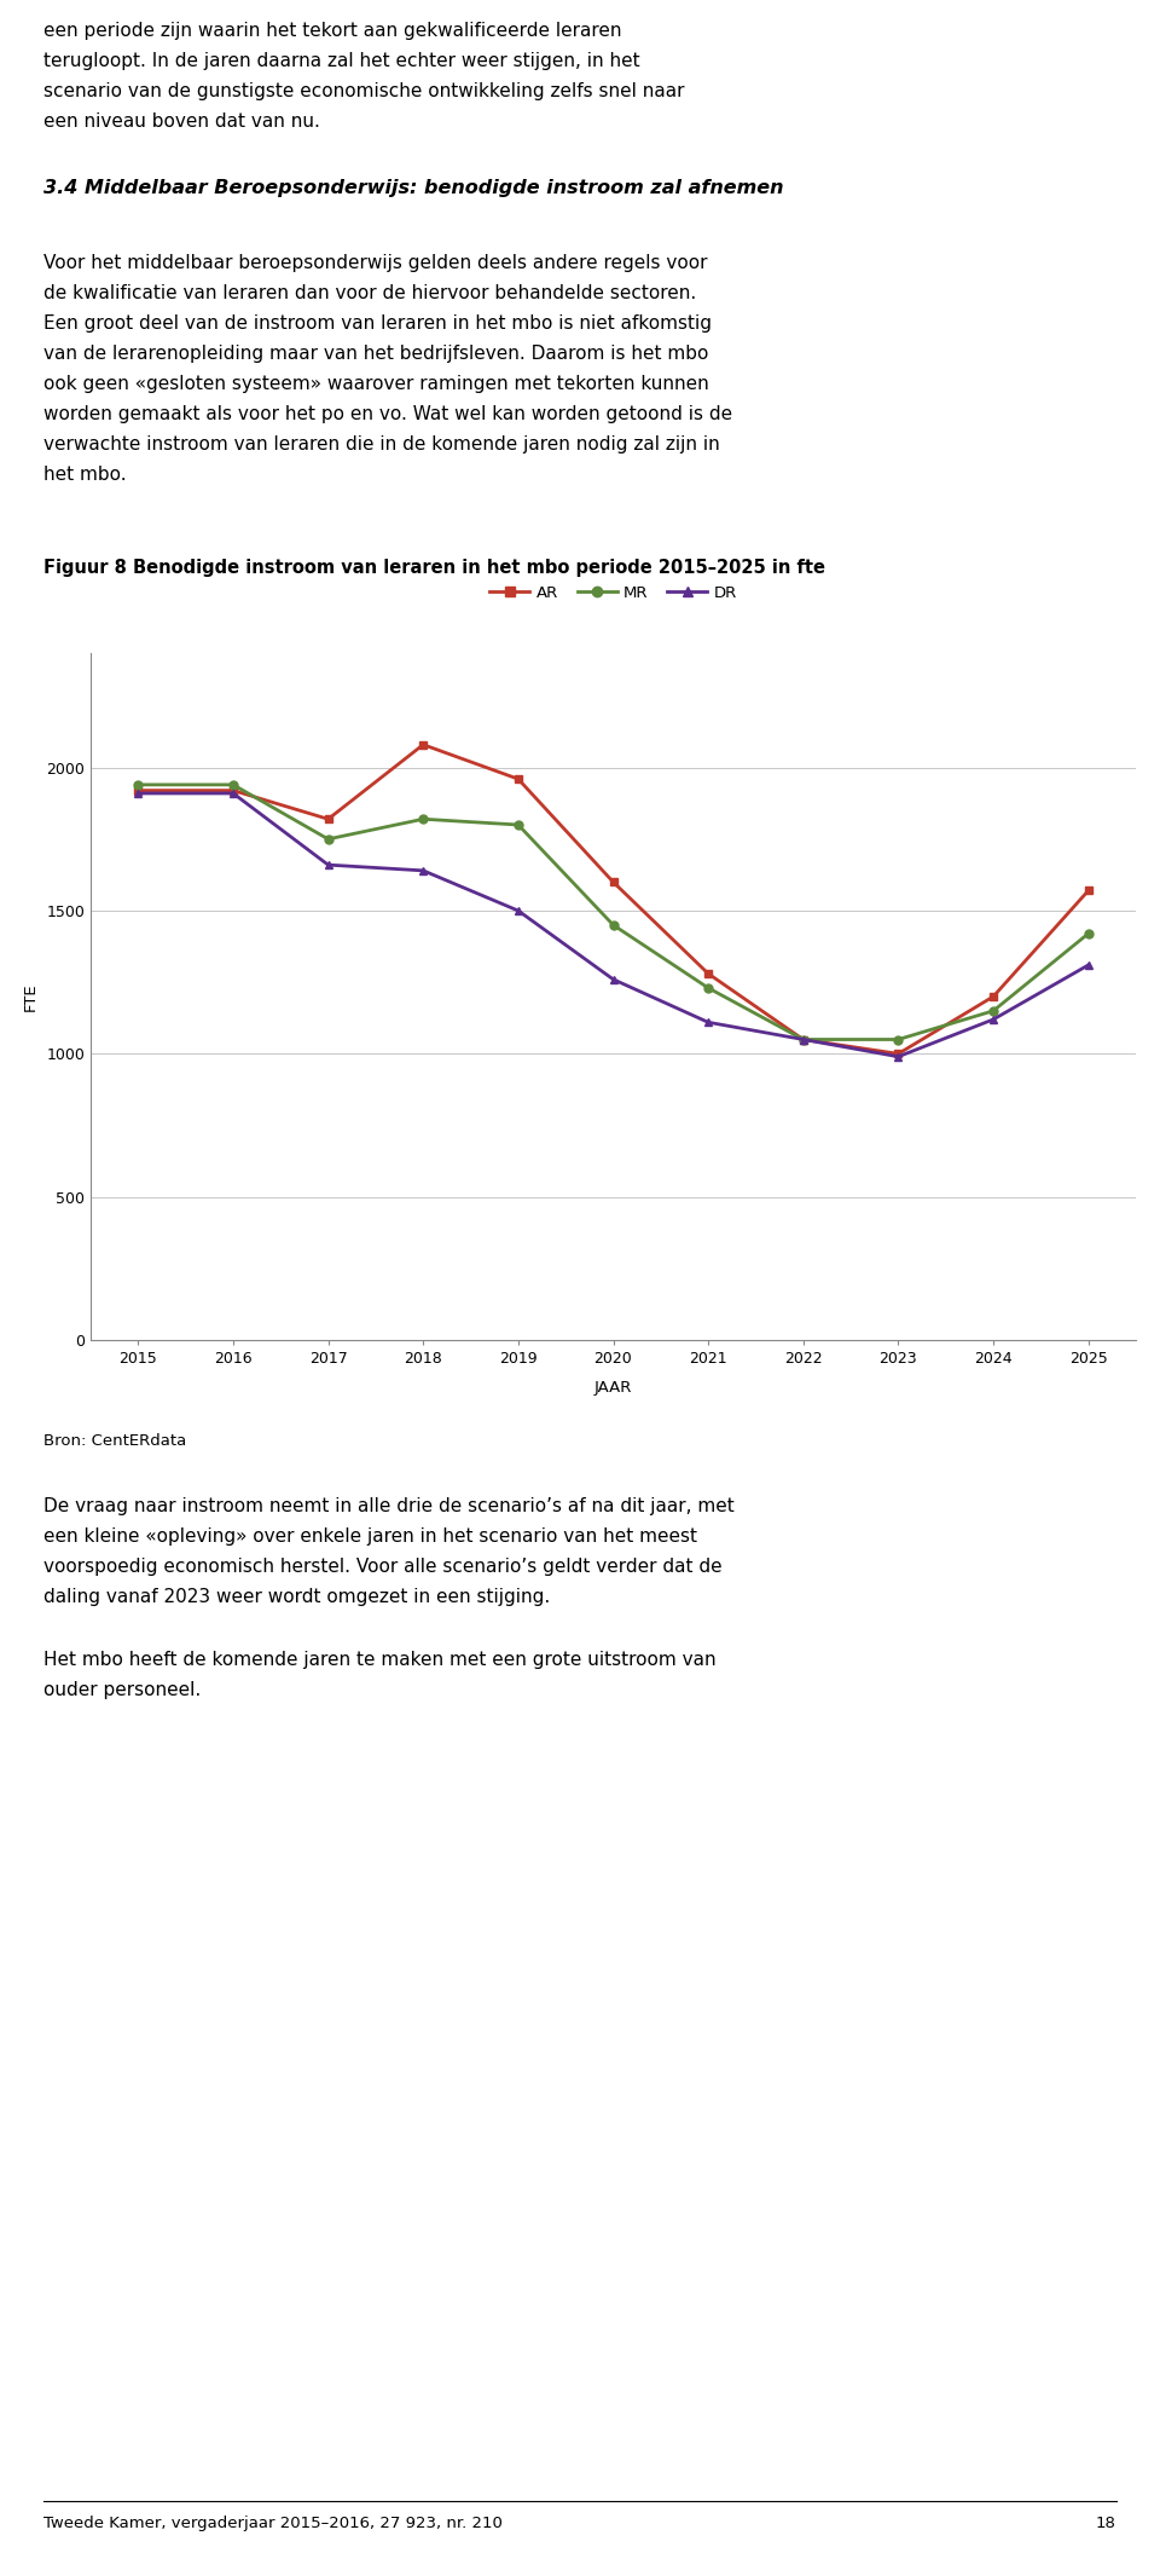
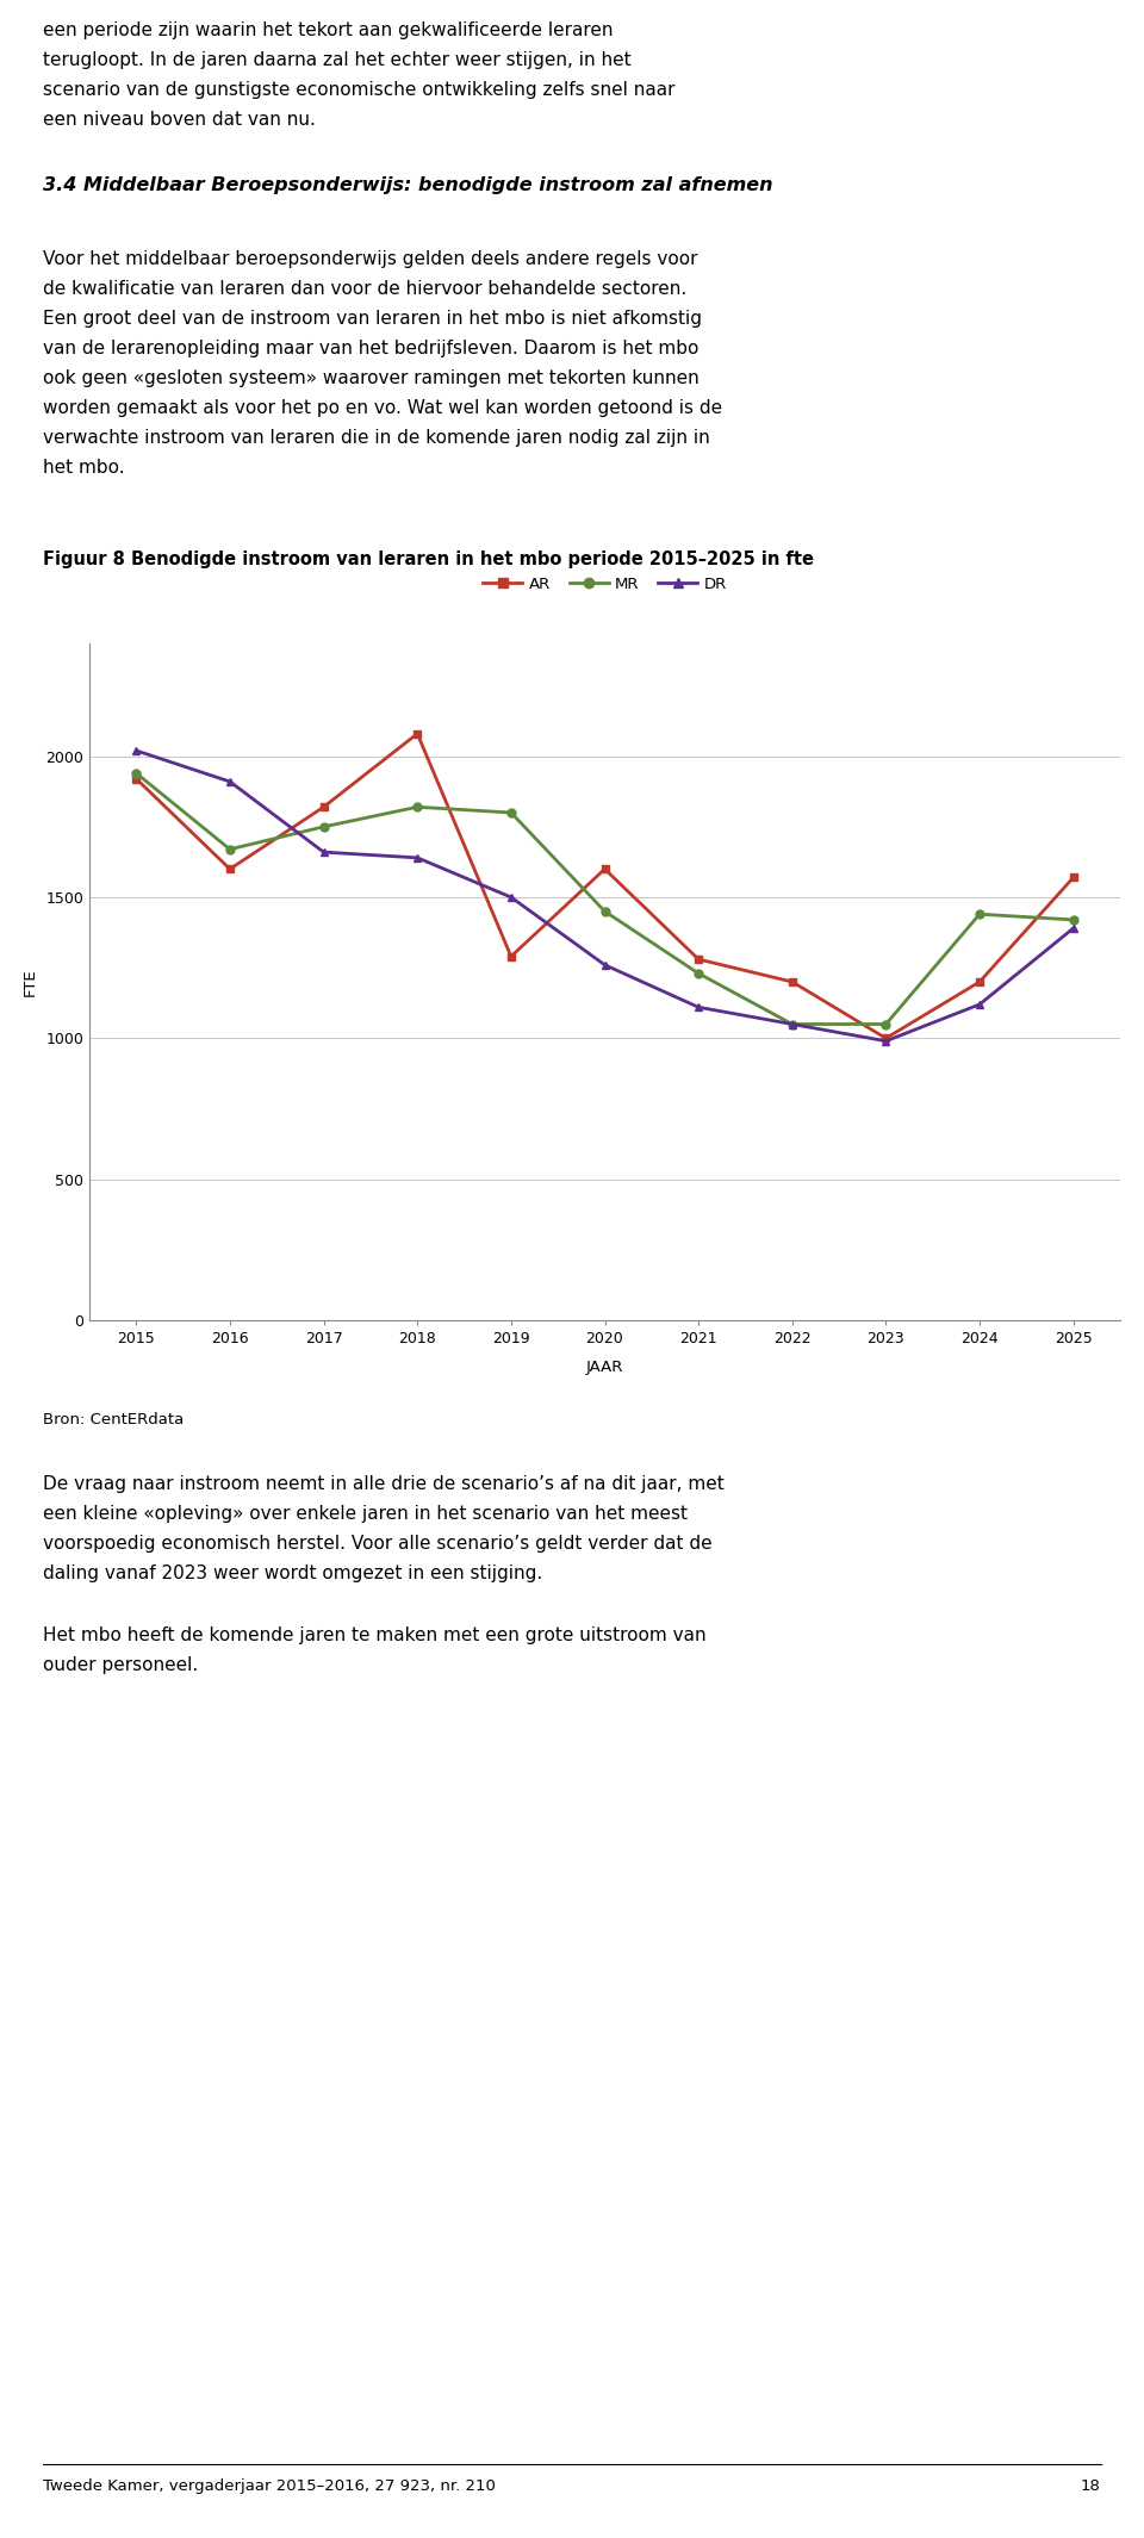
DR/2015: 1910 -> 2020
AR/2016: 1920 -> 1600
MR/2016: 1940 -> 1670
AR/2019: 1960 -> 1290
AR/2022: 1050 -> 1200
MR/2024: 1150 -> 1440
DR/2025: 1310 -> 1390
